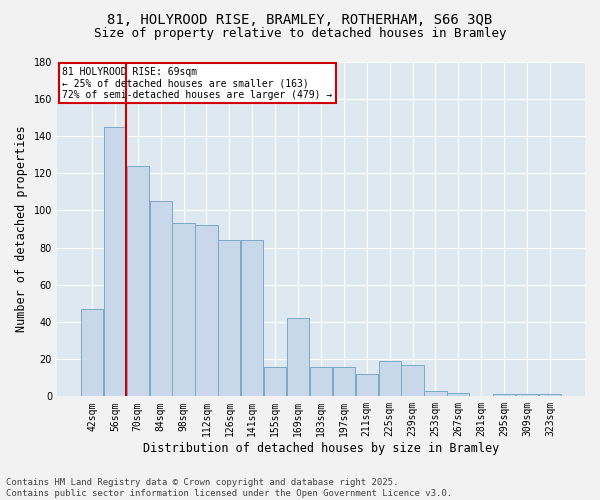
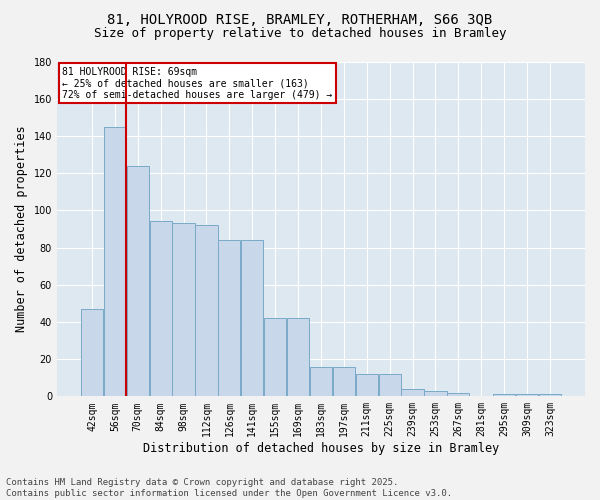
84sqm: 105 -> 94
155sqm: 16 -> 42
225sqm: 19 -> 12
239sqm: 17 -> 4
